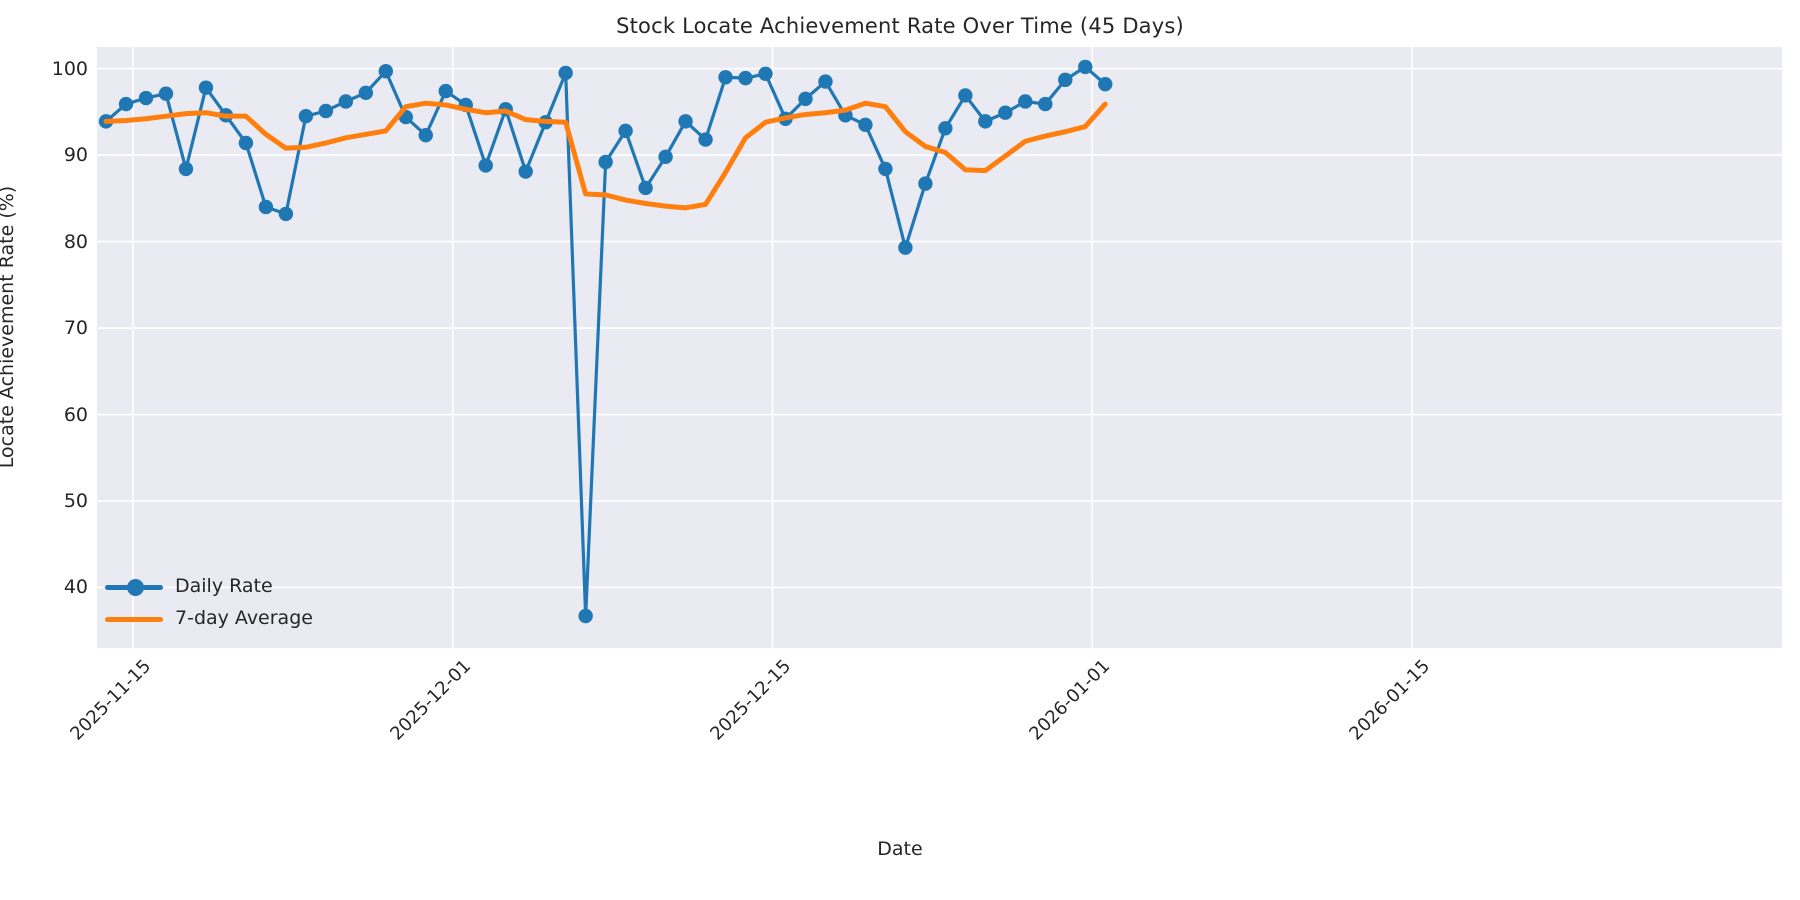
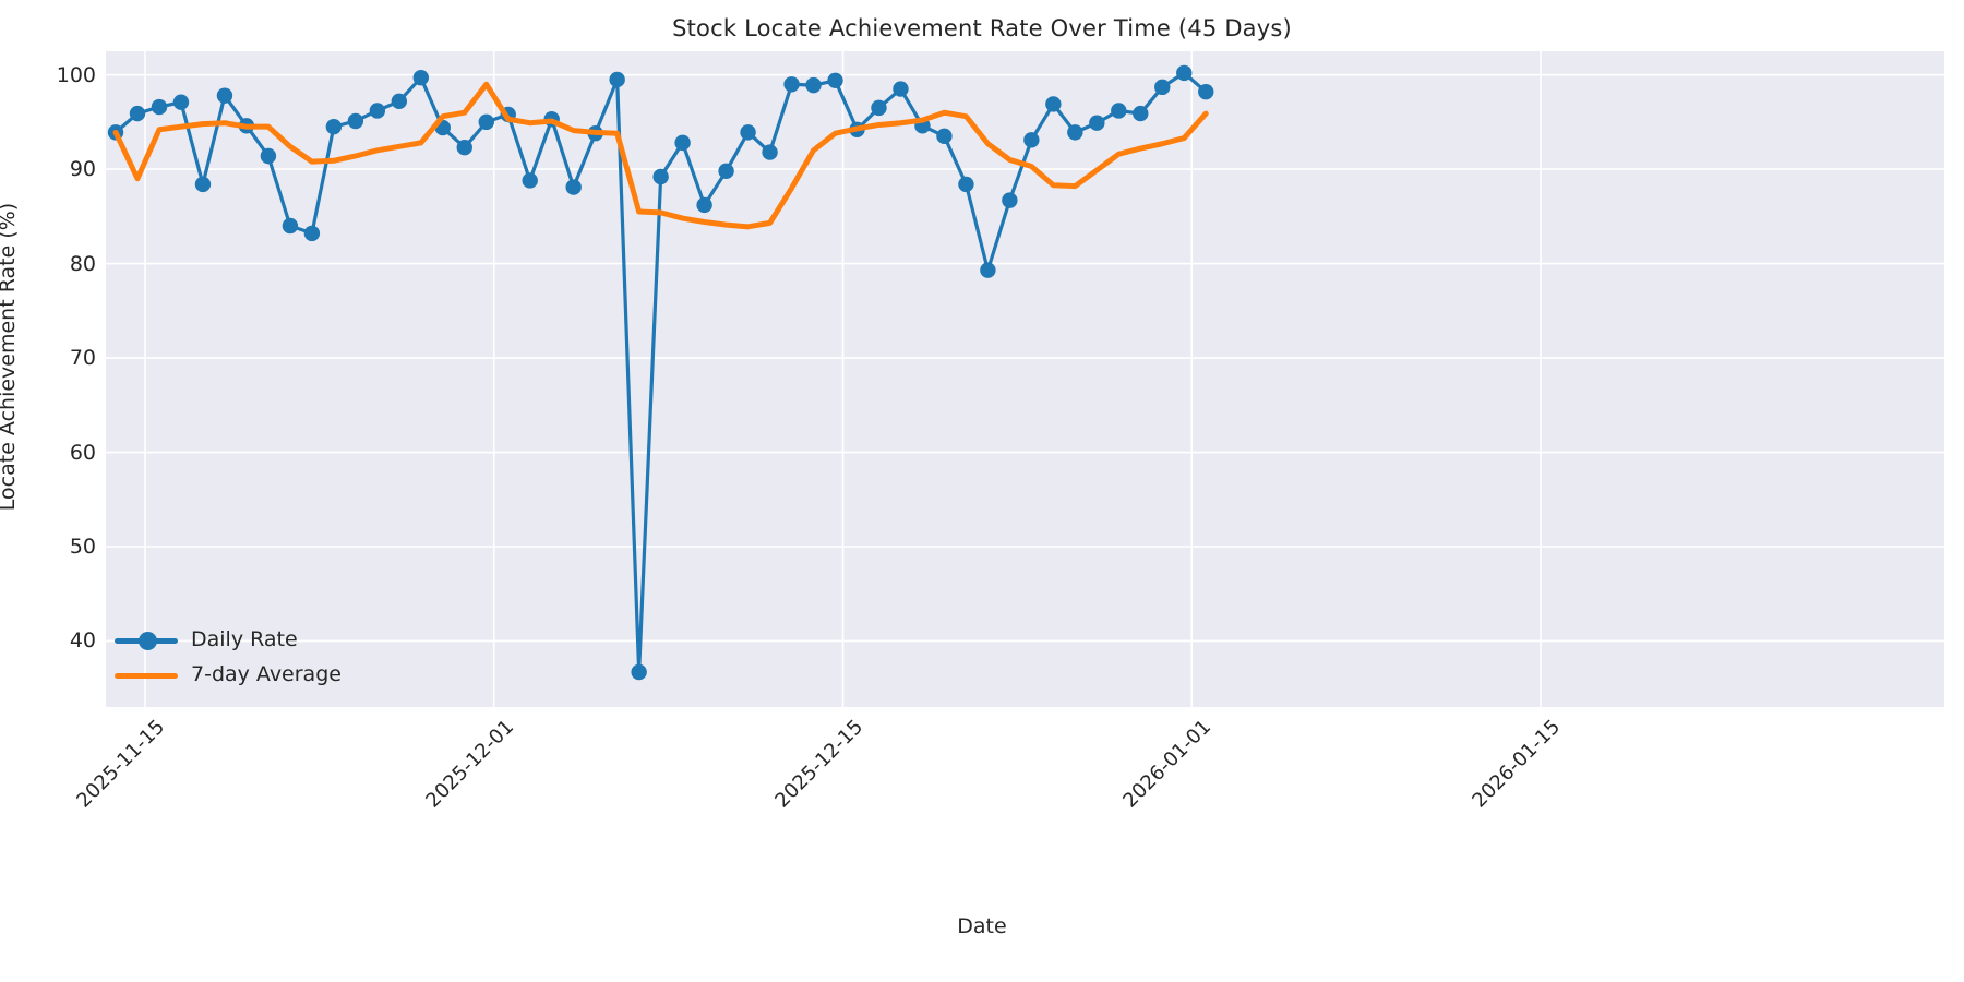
7-day Average/2025-11-15: 94 -> 89
Daily Rate/2025-12-01: 97 -> 95
7-day Average/2025-12-01: 96 -> 99
